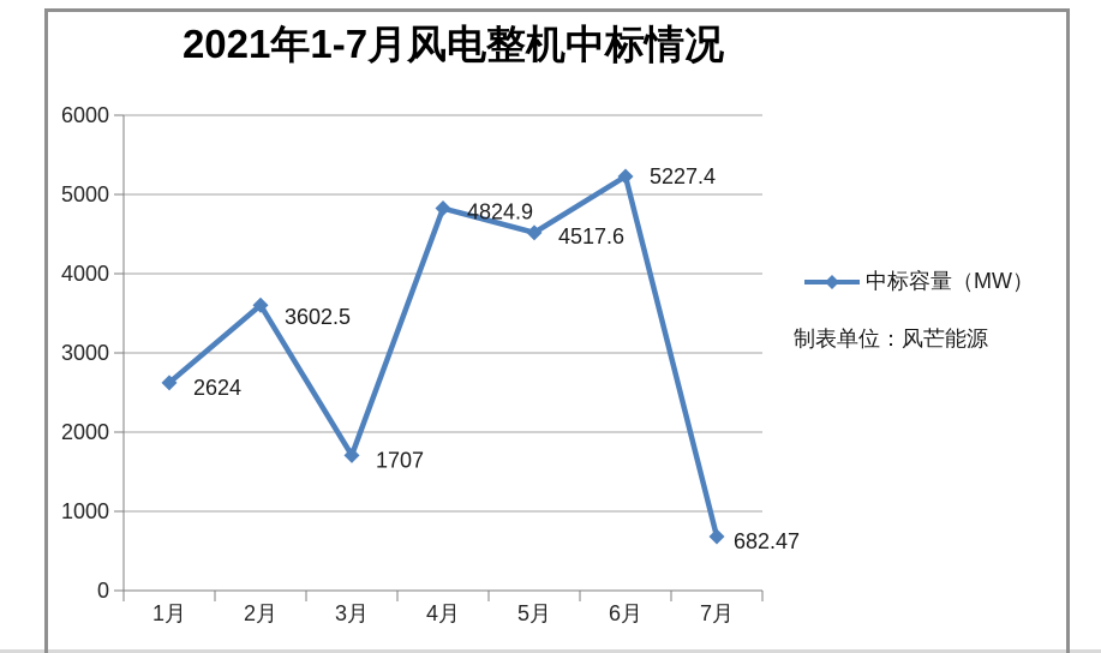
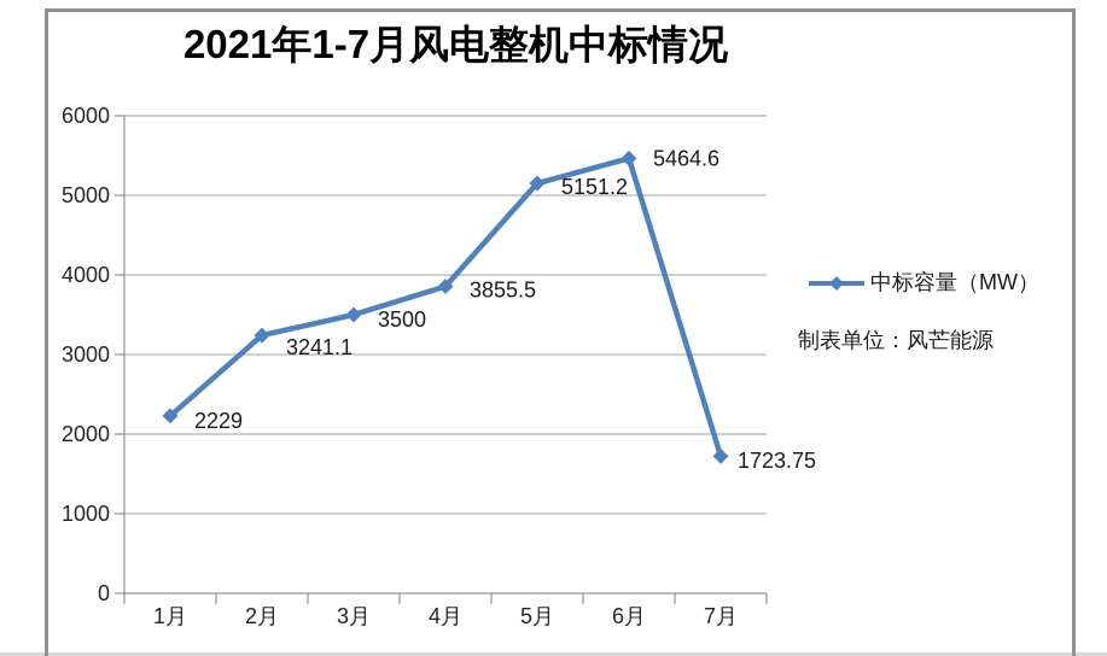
1月: 2624 -> 2229
2月: 3602.5 -> 3241.1
3月: 1707 -> 3500
4月: 4824.9 -> 3855.5
5月: 4517.6 -> 5151.2
6月: 5227.4 -> 5464.6
7月: 682.47 -> 1723.75
